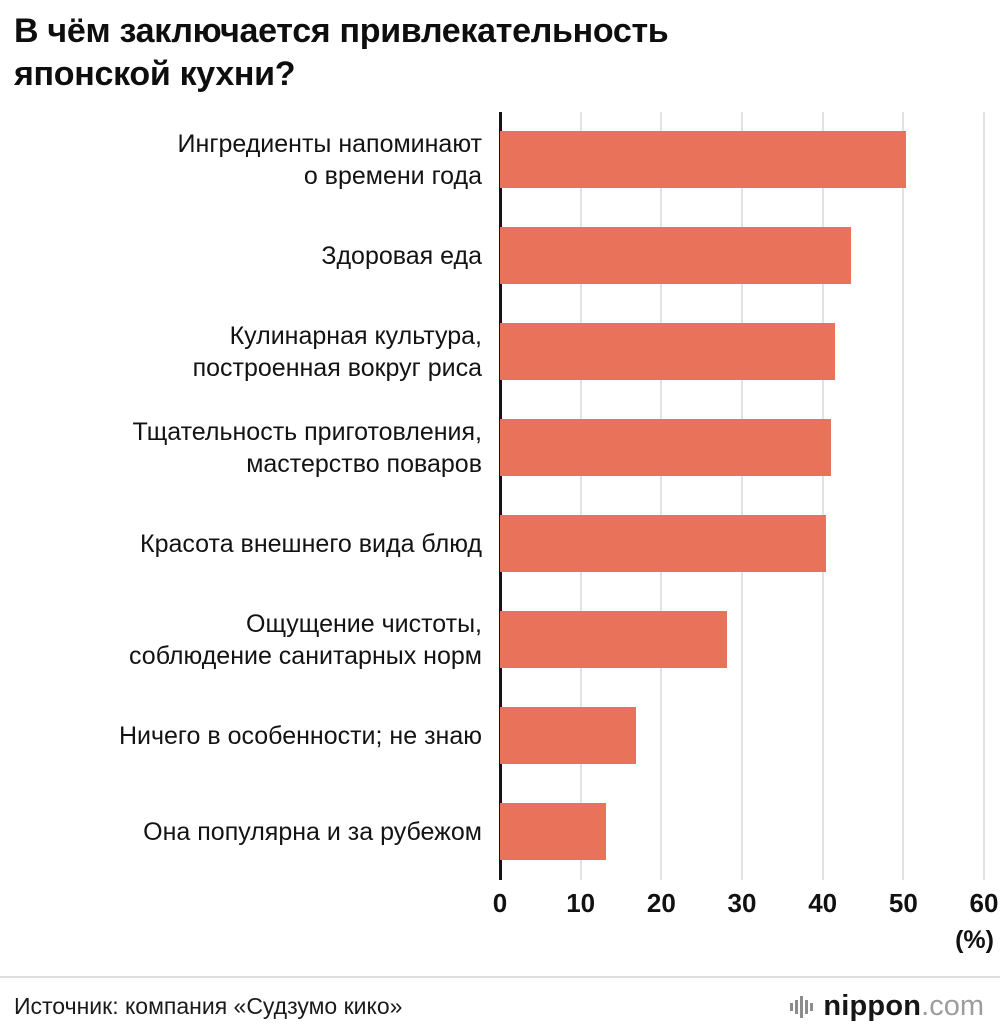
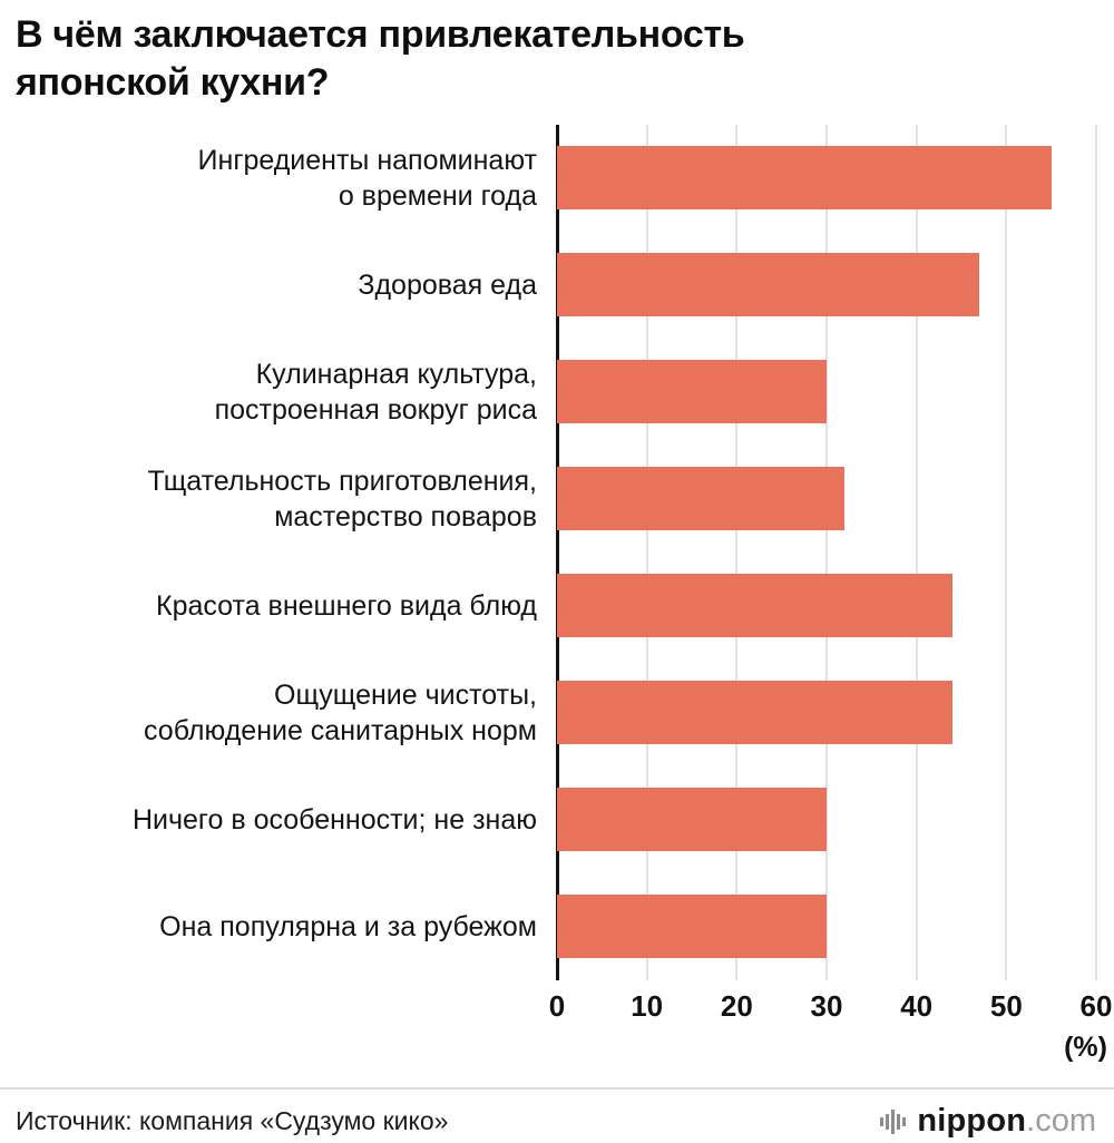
Ингредиенты напоминают о времени года: 50 -> 55
Здоровая еда: 44 -> 47
Кулинарная культура, построенная вокруг риса: 42 -> 30
Тщательность приготовления, мастерство поваров: 41 -> 32
Красота внешнего вида блюд: 40 -> 44
Ощущение чистоты, соблюдение санитарных норм: 28 -> 44
Ничего в особенности; не знаю: 17 -> 30
Она популярна и за рубежом: 13 -> 30
